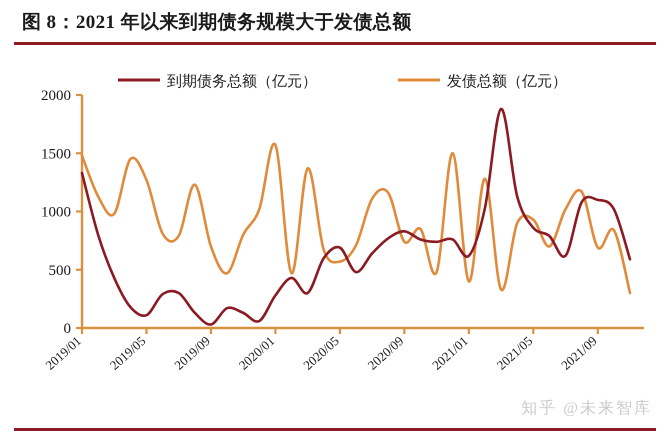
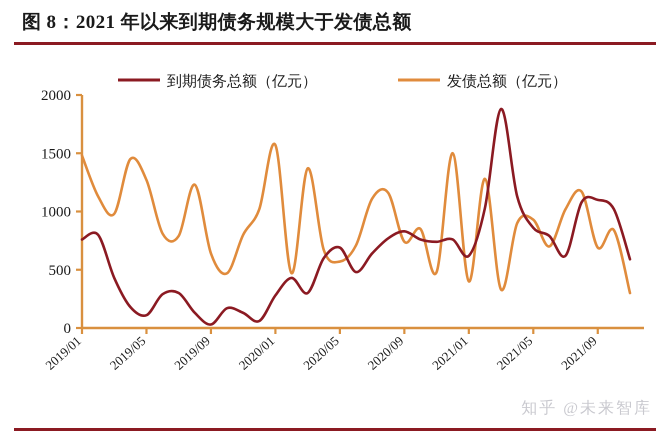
到期债务总额（亿元）/2019/01: 1330 -> 760
发债总额（亿元）/2019/09: 700 -> 640
